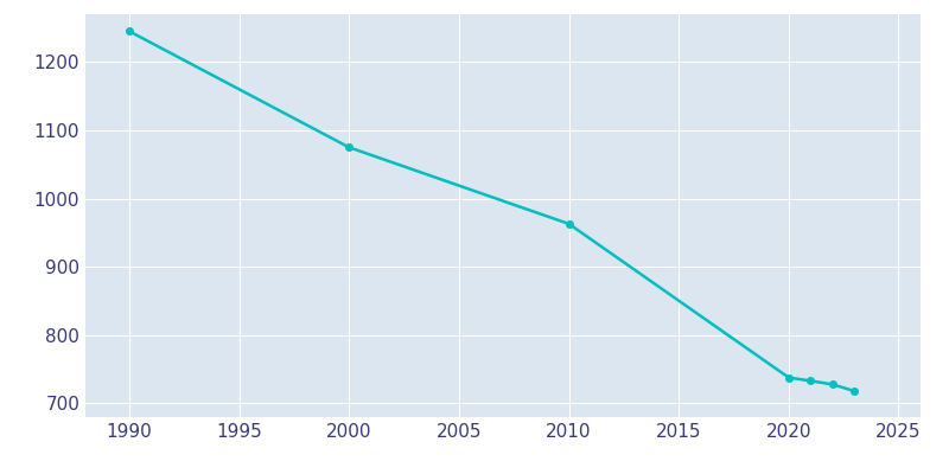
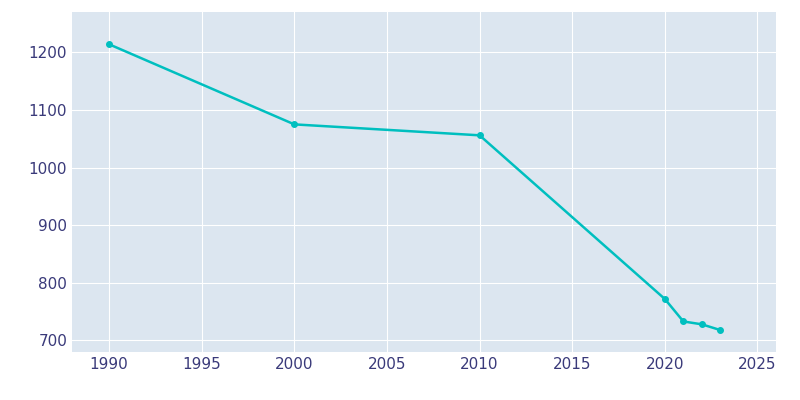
1990: 1245 -> 1214
2010: 963 -> 1056
2020: 738 -> 772
